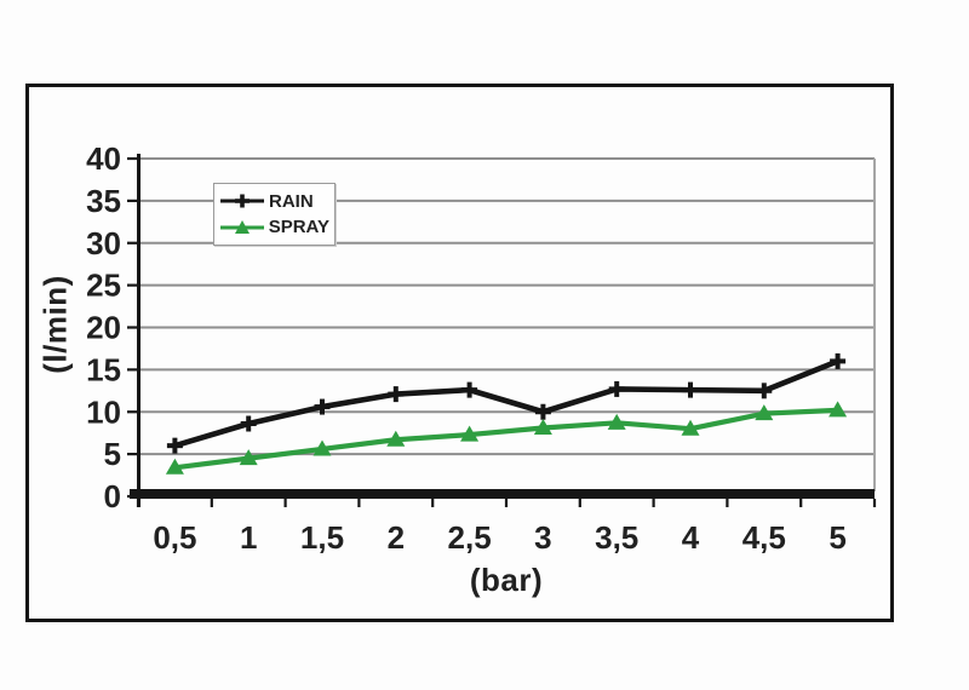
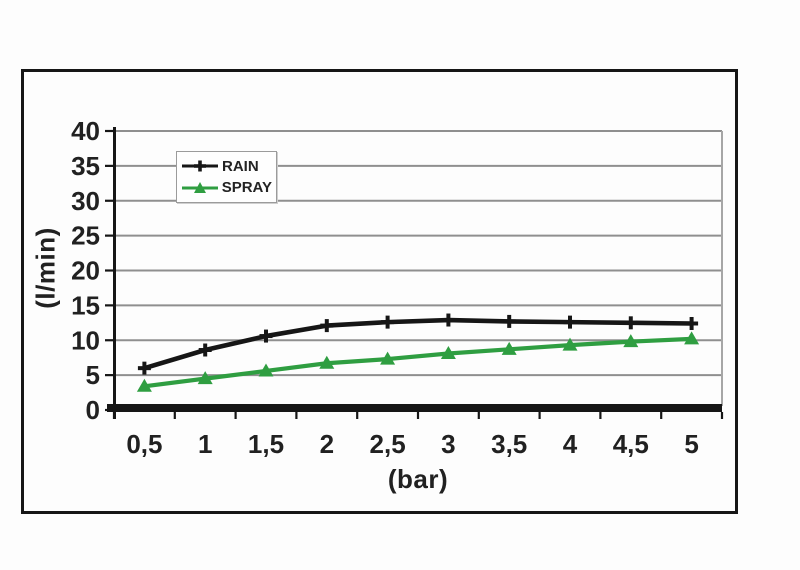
RAIN/3: 10 -> 13
SPRAY/4: 8 -> 9
RAIN/5: 16 -> 12
